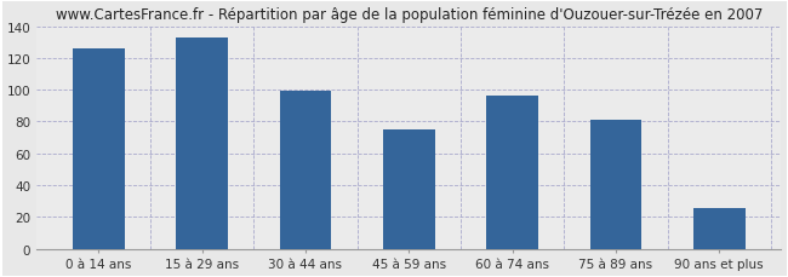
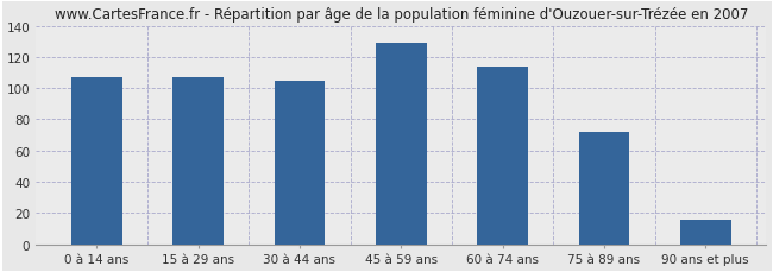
0 à 14 ans: 126 -> 107
15 à 29 ans: 133 -> 107
30 à 44 ans: 99 -> 105
45 à 59 ans: 75 -> 129
60 à 74 ans: 96 -> 114
75 à 89 ans: 81 -> 72
90 ans et plus: 26 -> 16
